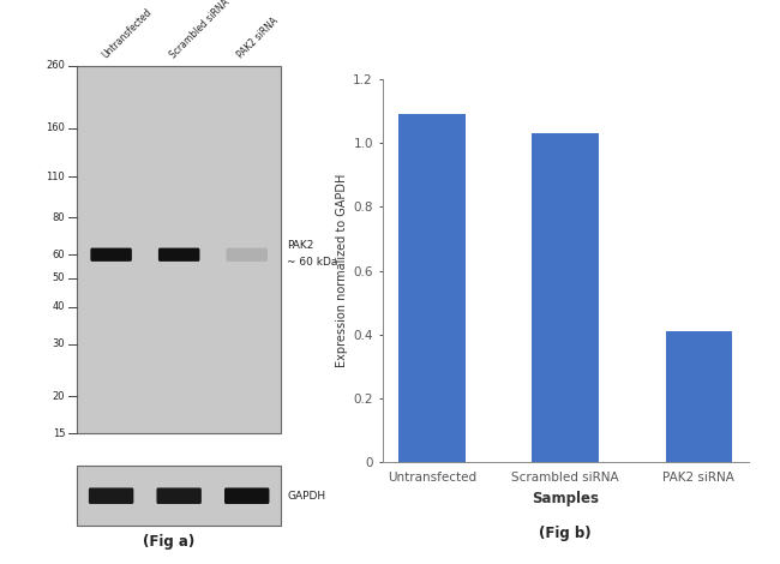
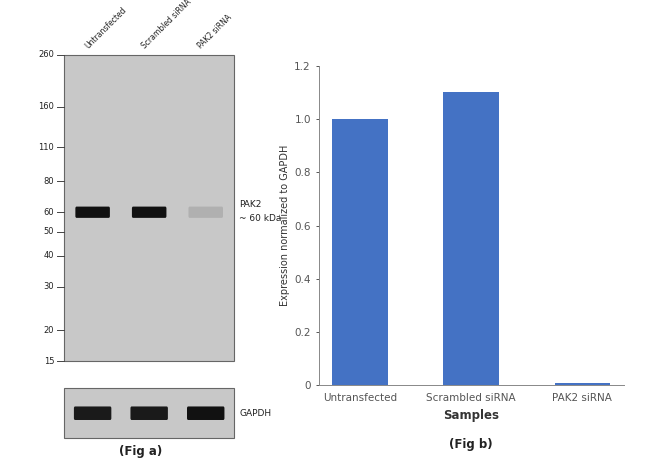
Untransfected: 1.09 -> 1.00
Scrambled siRNA: 1.03 -> 1.10
PAK2 siRNA: 0.41 -> 0.01
